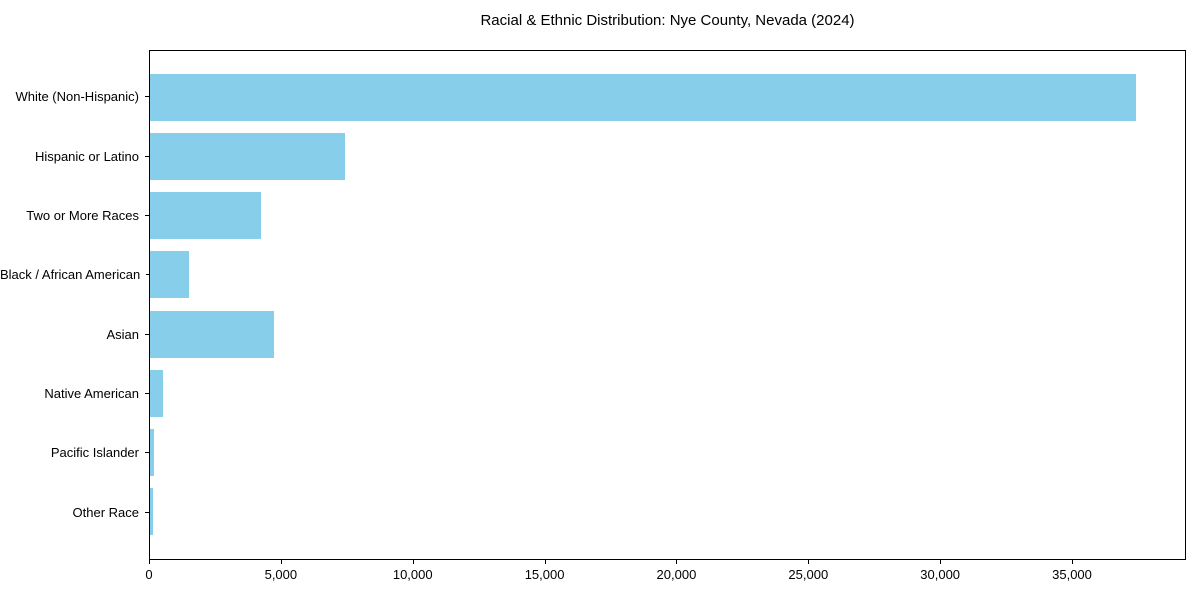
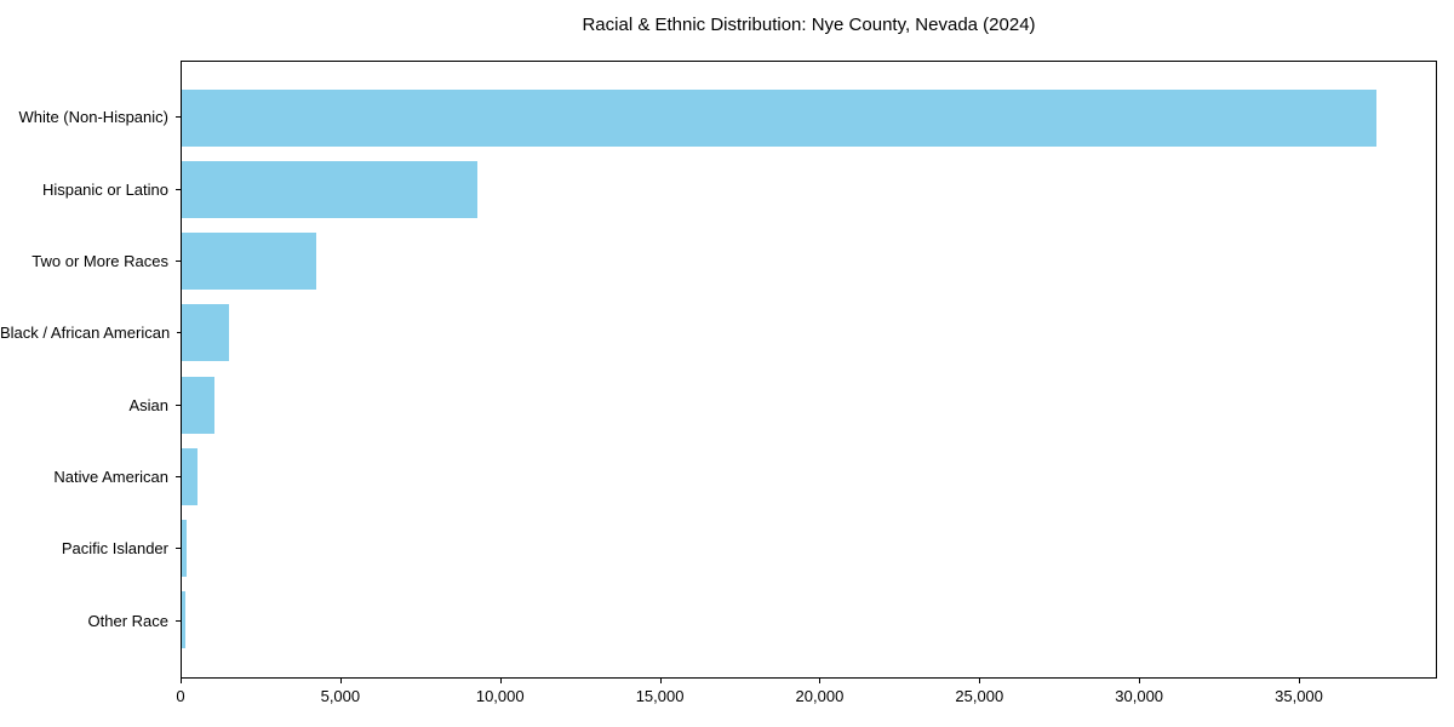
Hispanic or Latino: 7400 -> 9300
Asian: 4700 -> 1000
